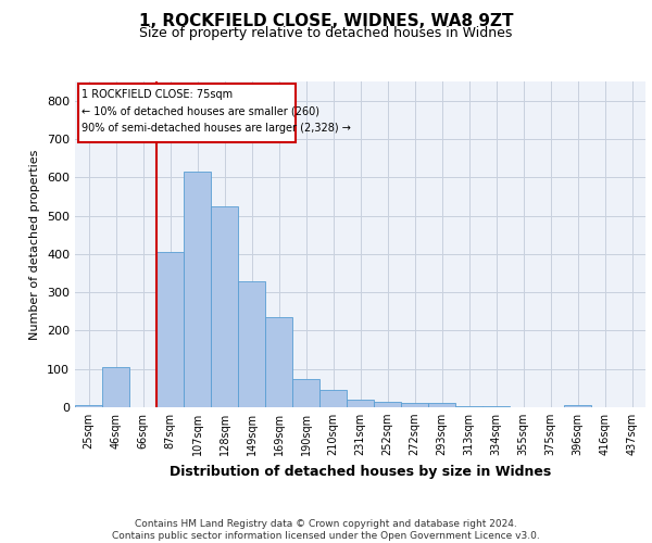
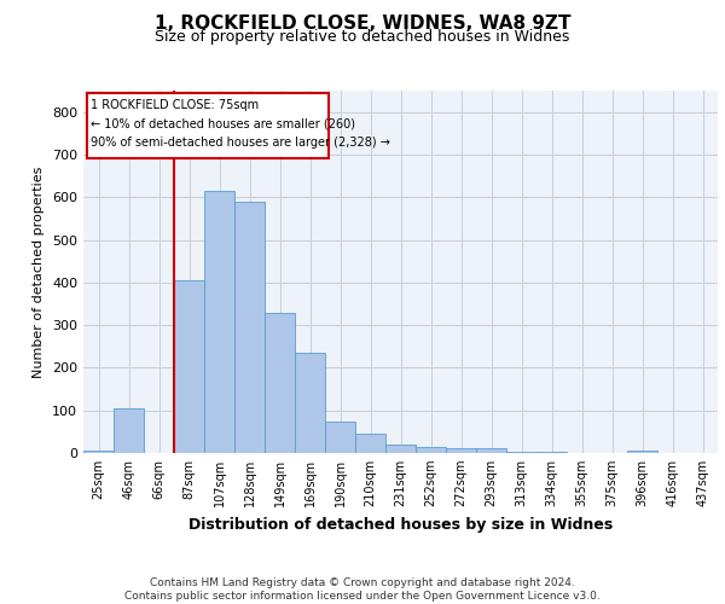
128sqm: 525 -> 590
